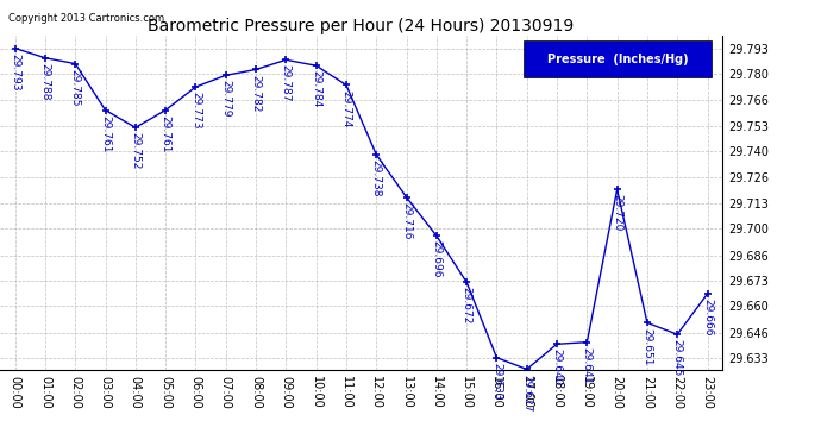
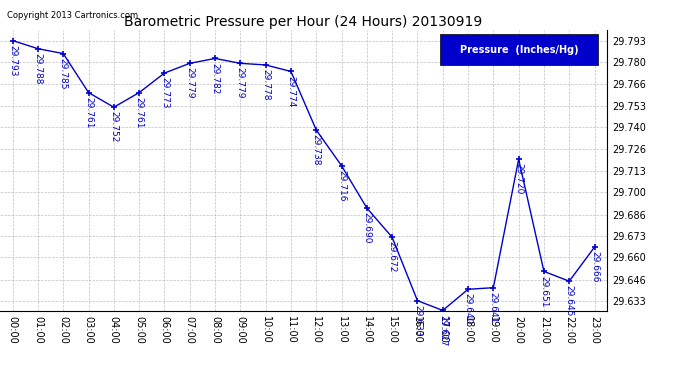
09:00: 29.787 -> 29.779
10:00: 29.784 -> 29.778
14:00: 29.696 -> 29.690
